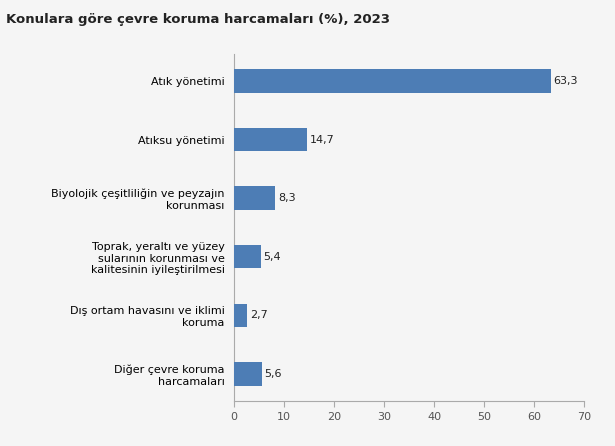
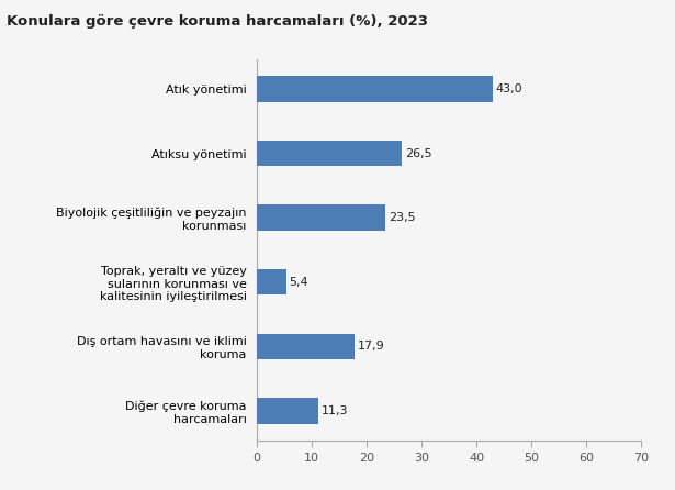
Atık yönetimi: 63,3 -> 43,0
Atıksu yönetimi: 14,7 -> 26,5
Biyolojik çeşitliliğin ve peyzajın korunması: 8,3 -> 23,5
Dış ortam havasını ve iklimi koruma: 2,7 -> 17,9
Diğer çevre koruma harcamaları: 5,6 -> 11,3
